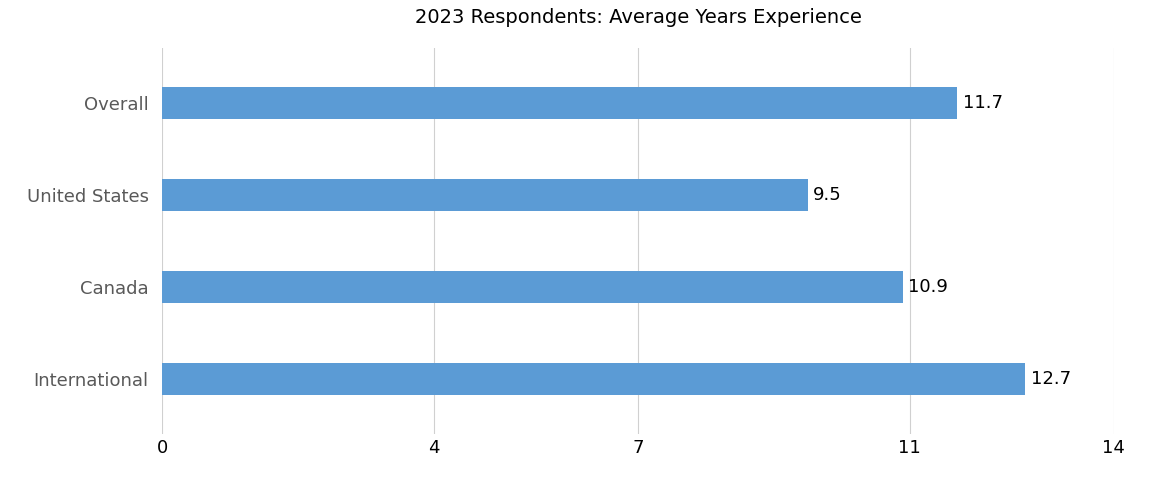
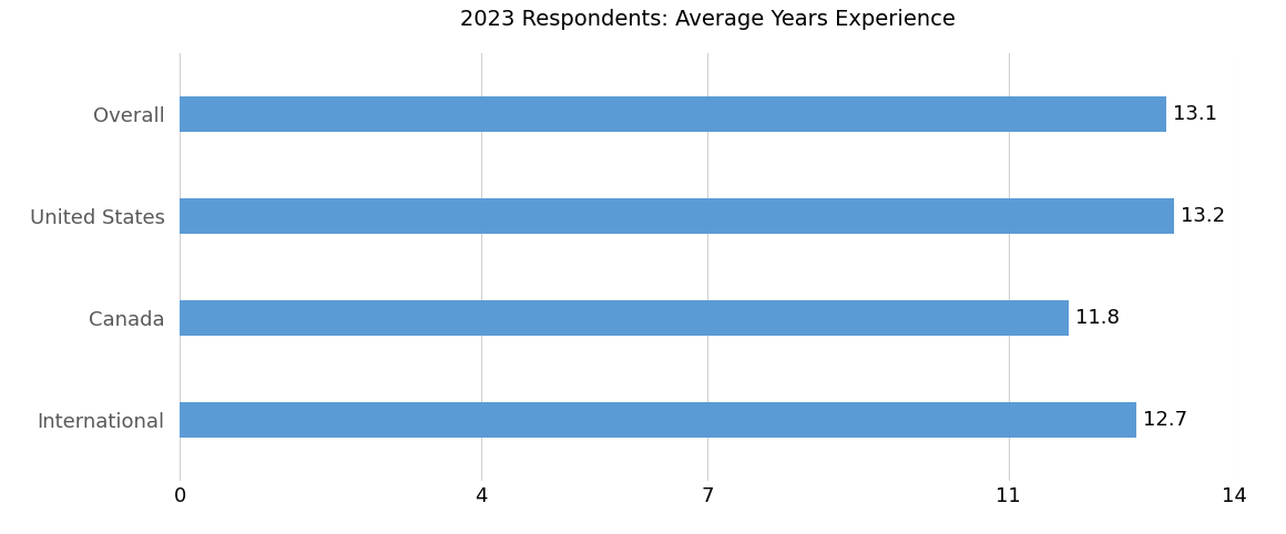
Overall: 11.7 -> 13.1
United States: 9.5 -> 13.2
Canada: 10.9 -> 11.8
